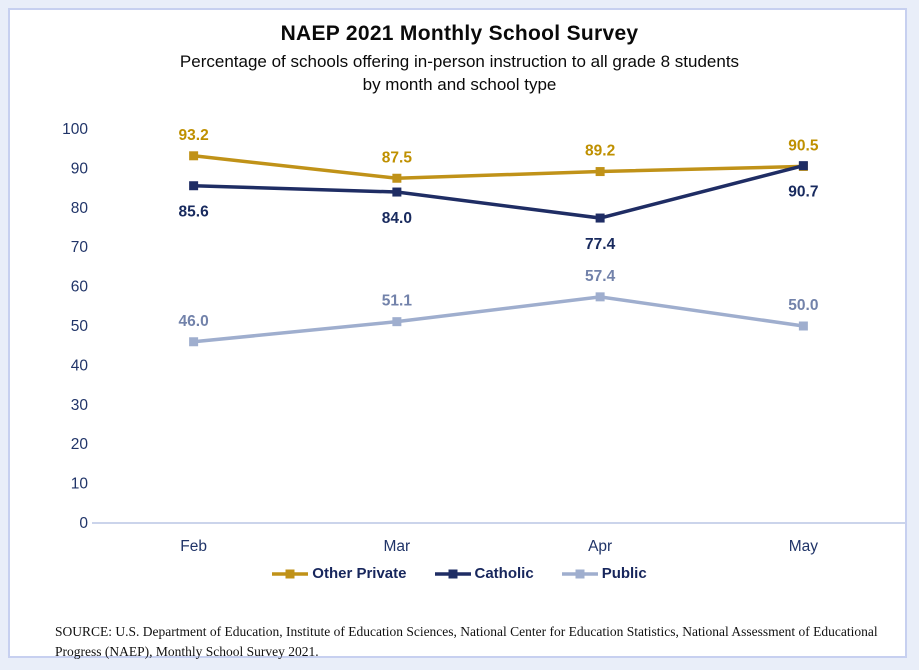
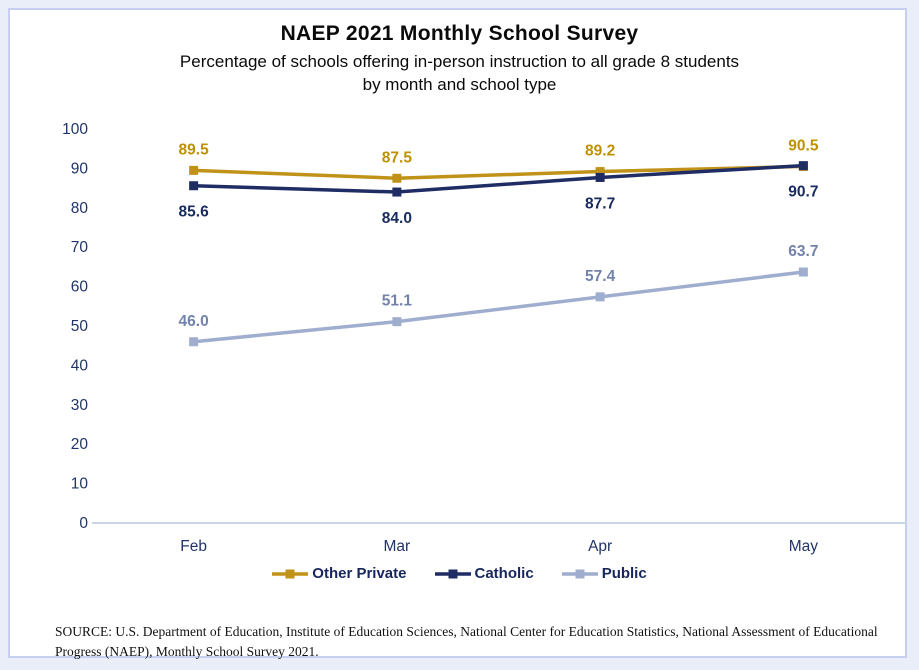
Other Private/Feb: 93.2 -> 89.5
Catholic/Apr: 77.4 -> 87.7
Public/May: 50.0 -> 63.7
